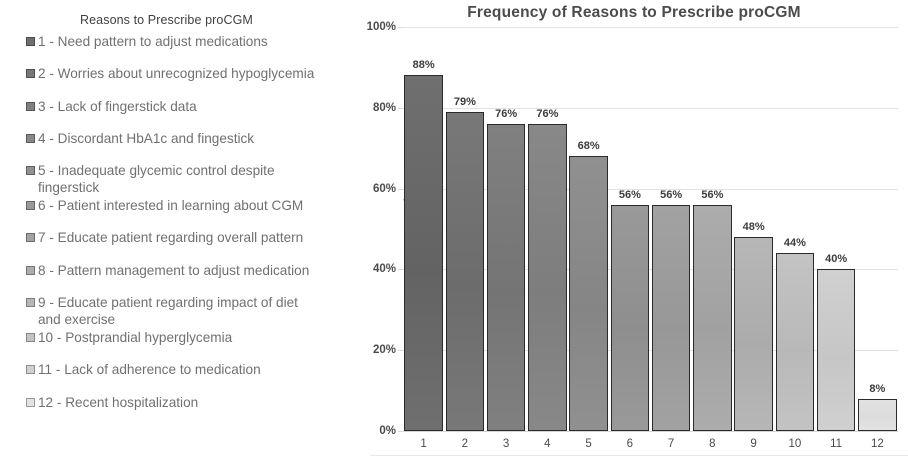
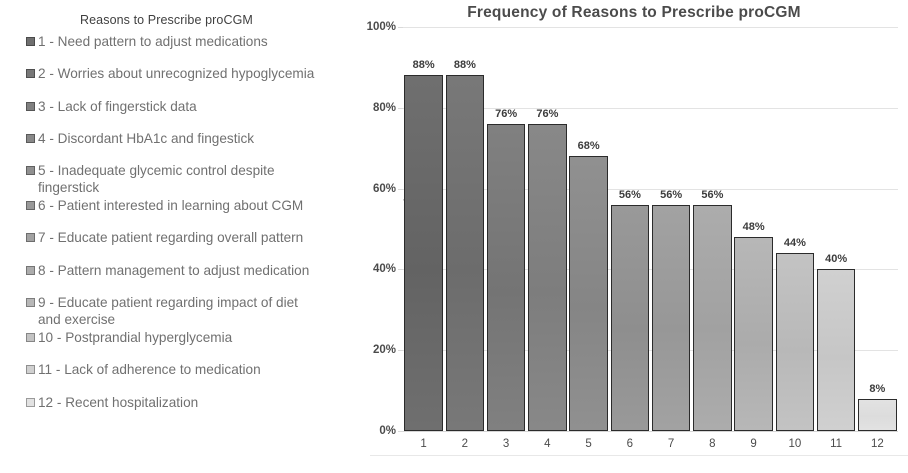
2: 79% -> 88%
